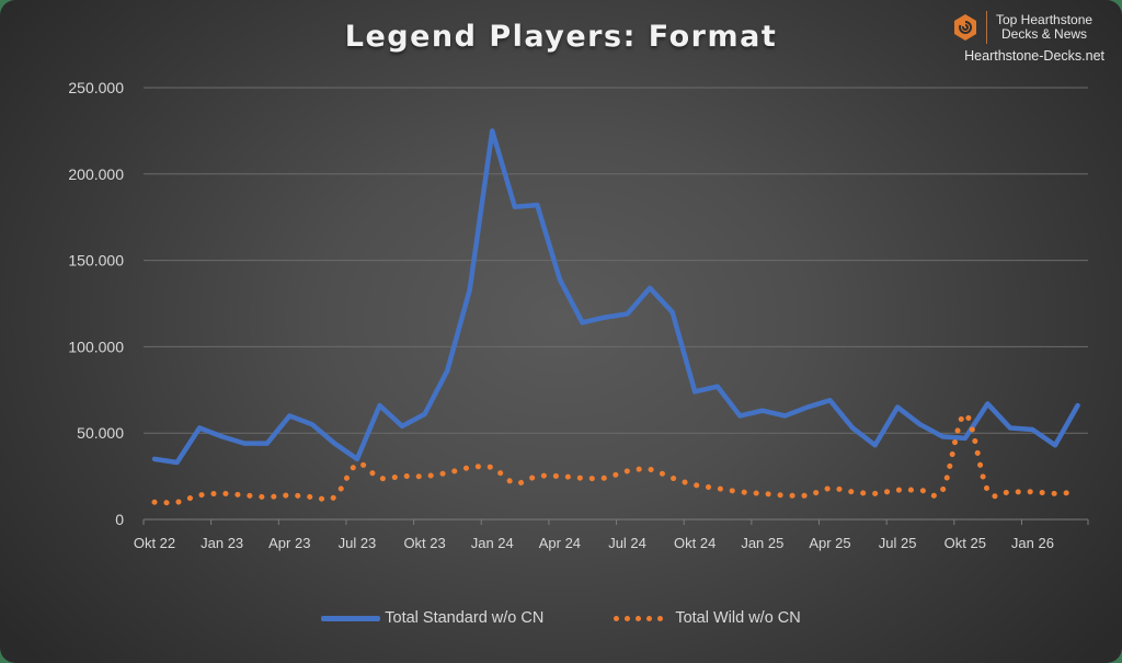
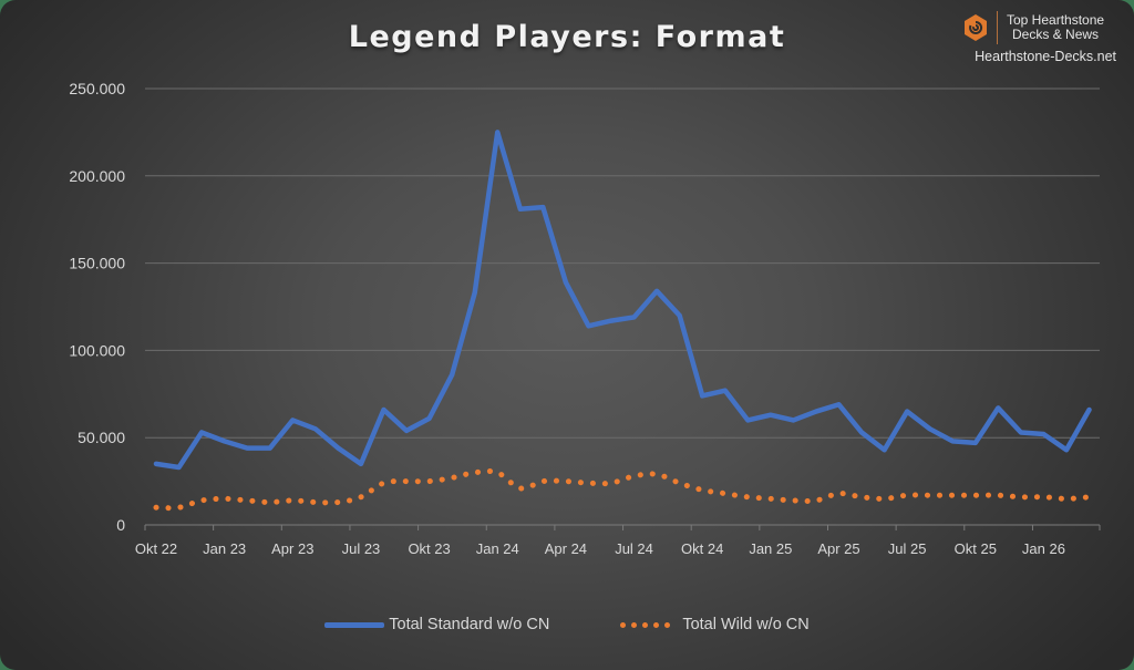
Total Wild w/o CN/Jul 23: 32000 -> 16000
Total Wild w/o CN/Okt 25: 61000 -> 17000
